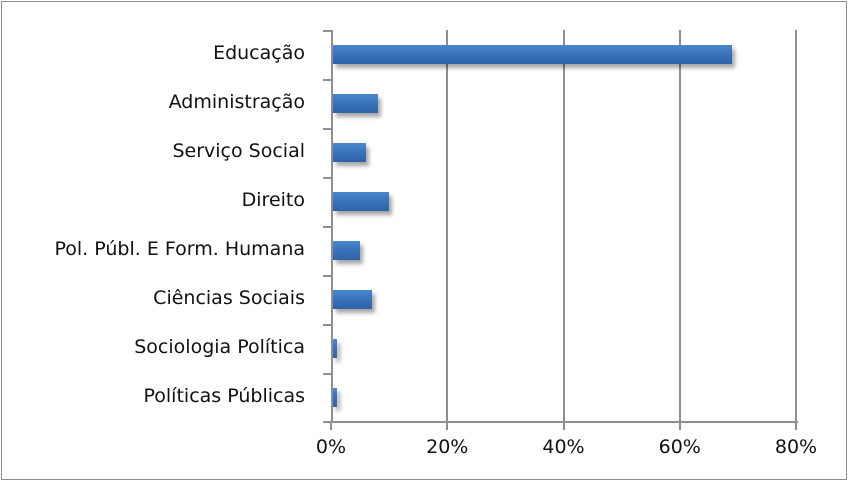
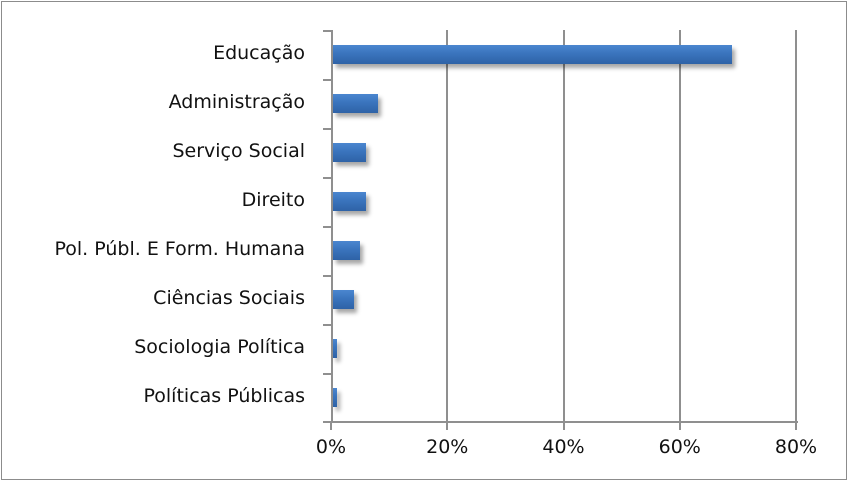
Direito: 10% -> 6%
Ciências Sociais: 7% -> 4%
